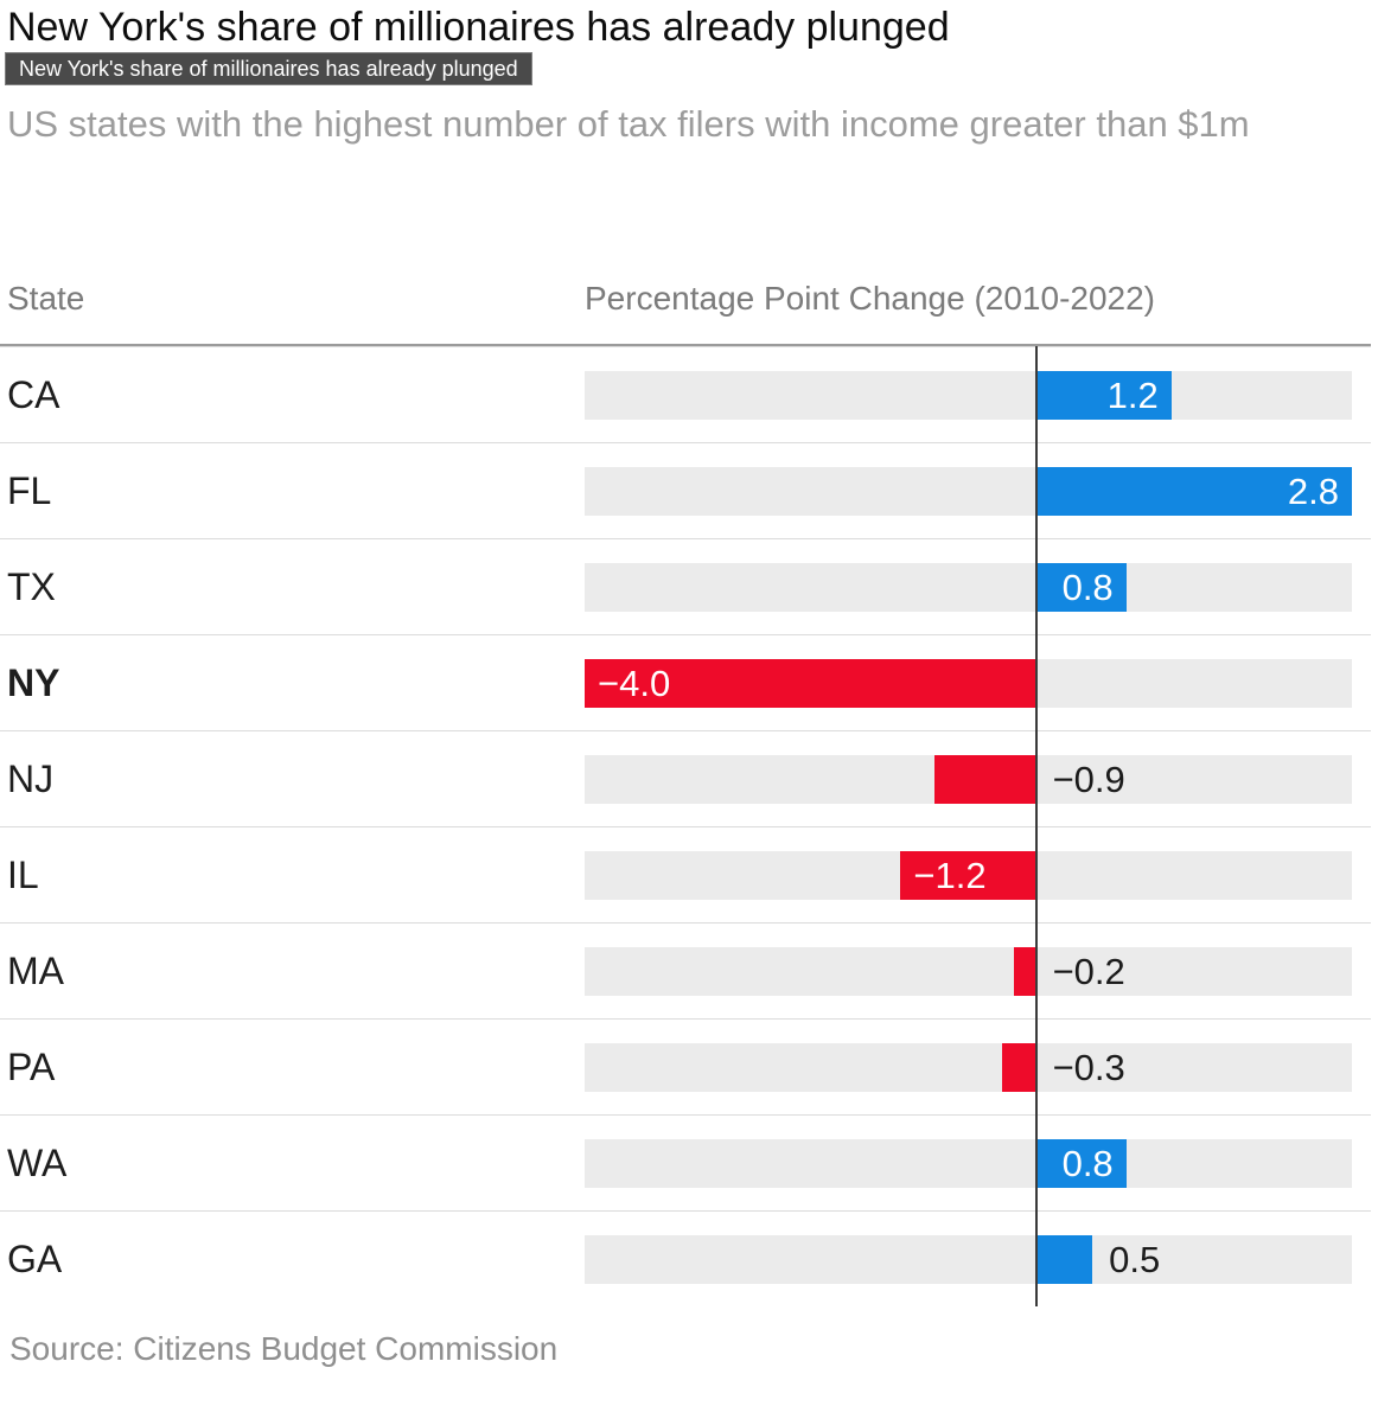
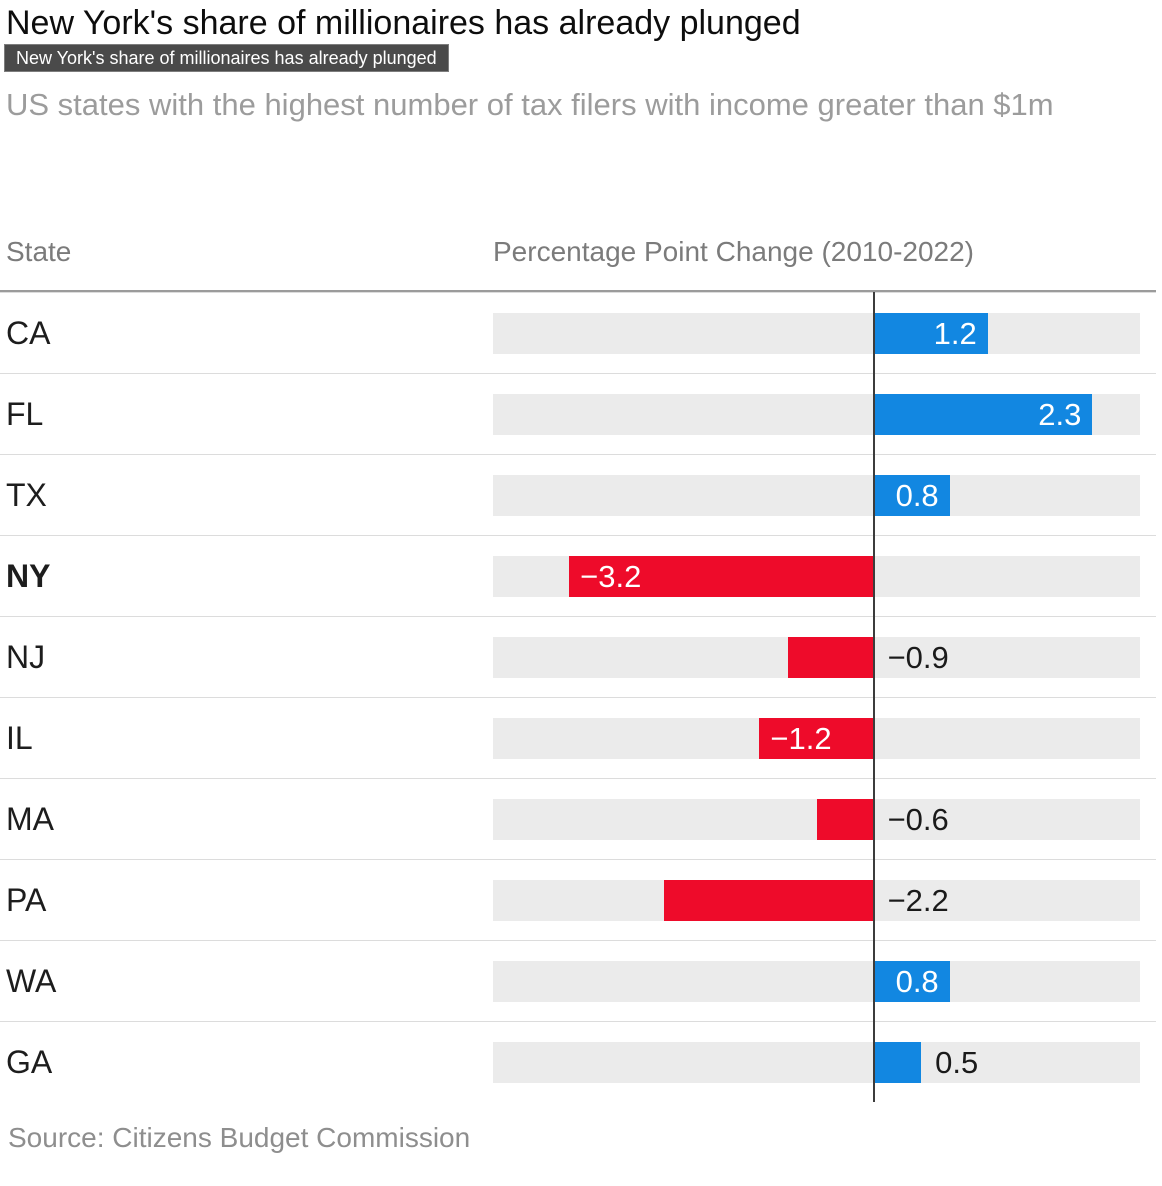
FL: 2.8 -> 2.3
NY: −4.0 -> −3.2
MA: −0.2 -> −0.6
PA: −0.3 -> −2.2
